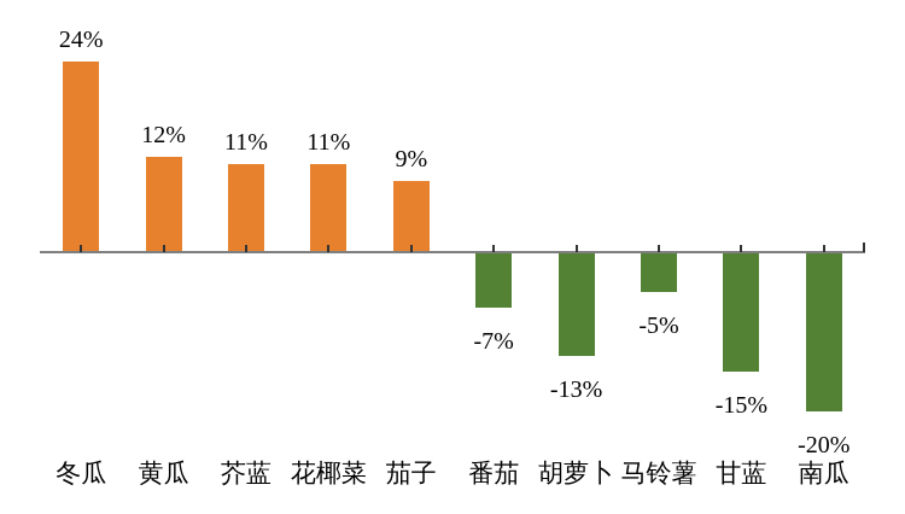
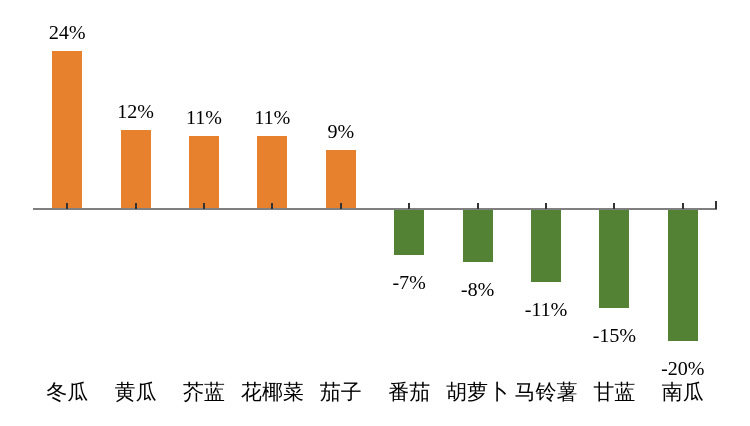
胡萝卜: -13% -> -8%
马铃薯: -5% -> -11%
